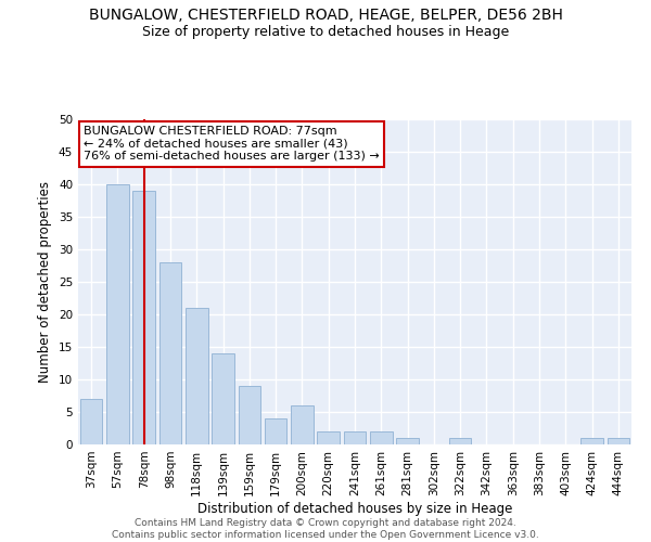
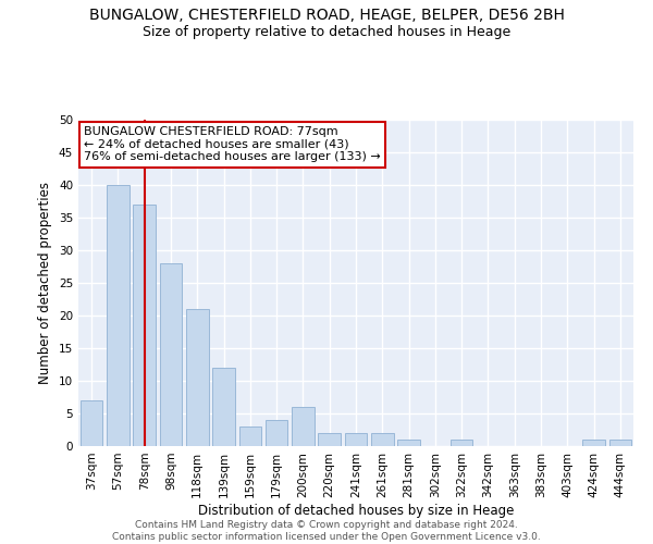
78sqm: 39 -> 37
139sqm: 14 -> 12
159sqm: 9 -> 3
